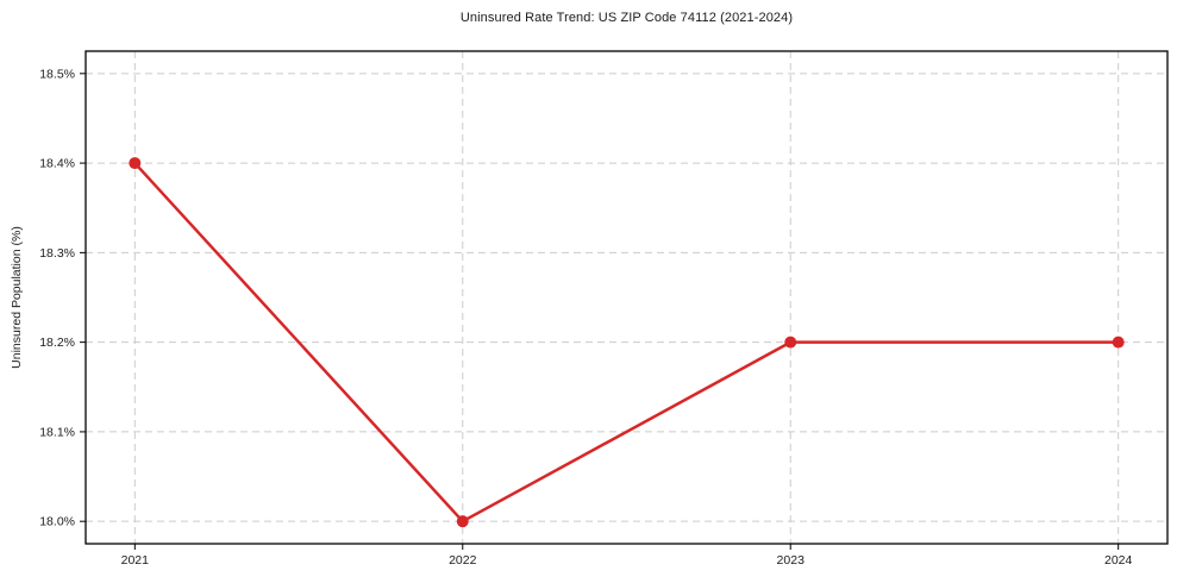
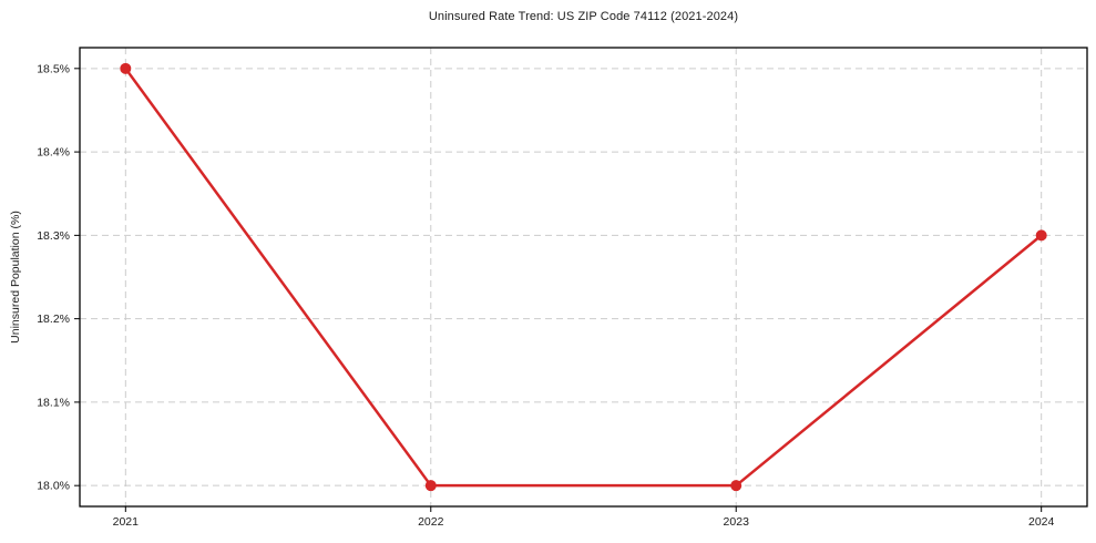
2021: 18.4% -> 18.5%
2023: 18.2% -> 18.0%
2024: 18.2% -> 18.3%
